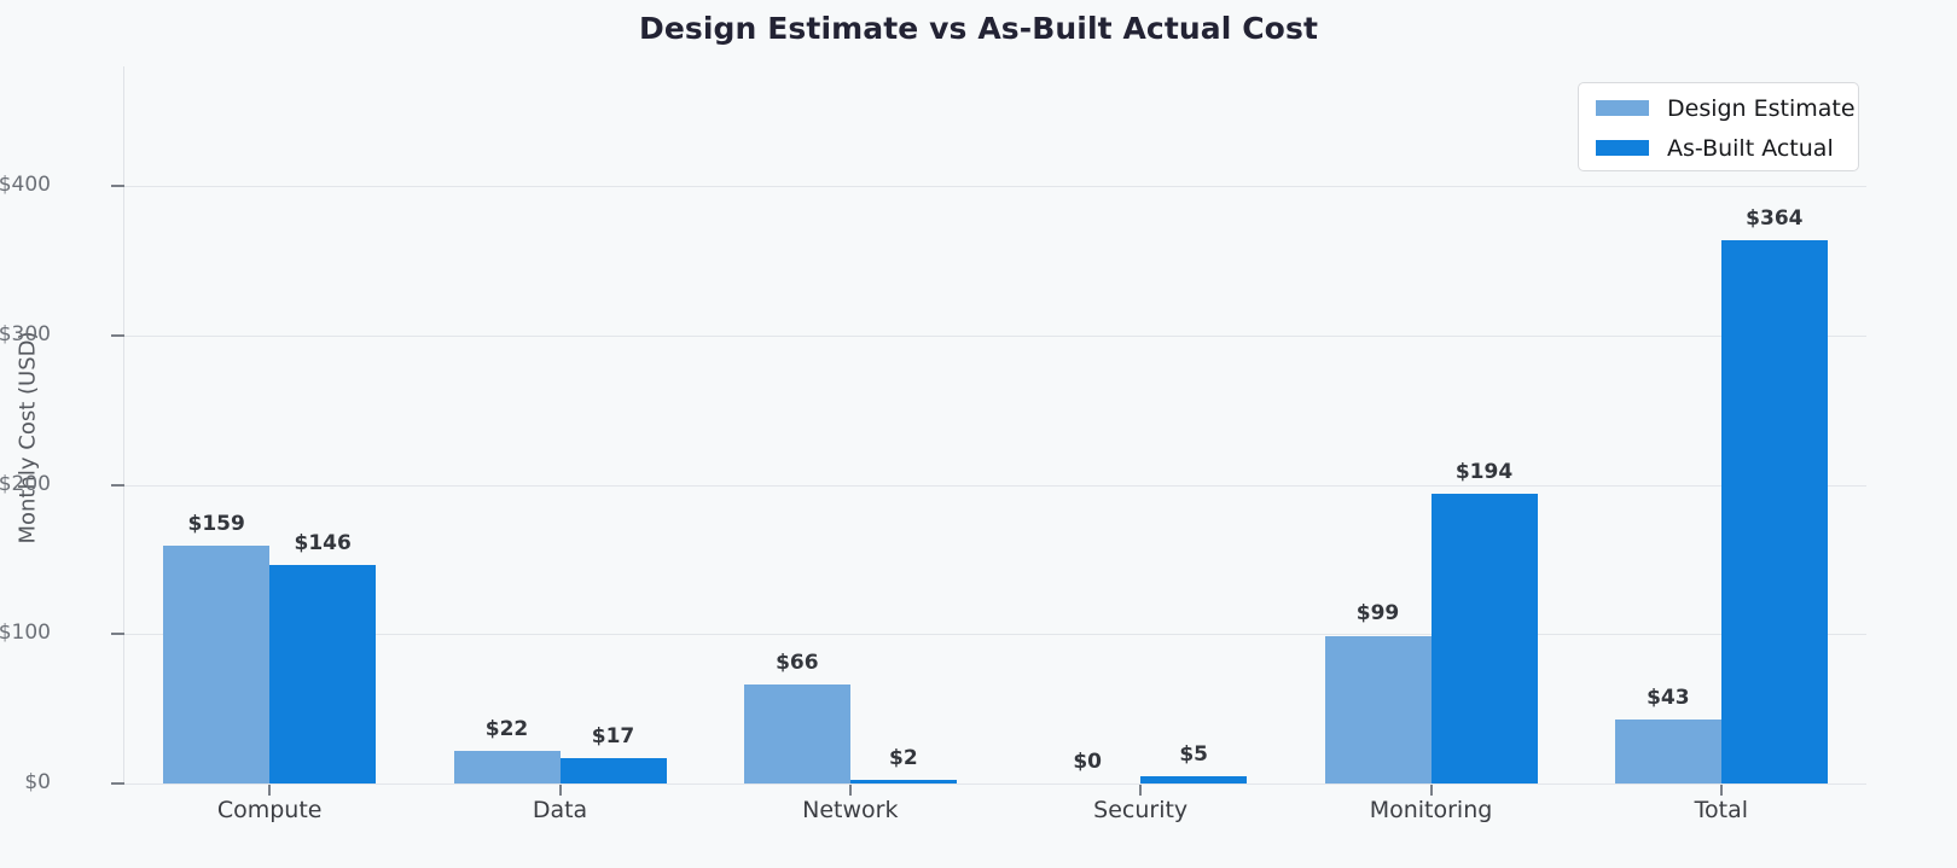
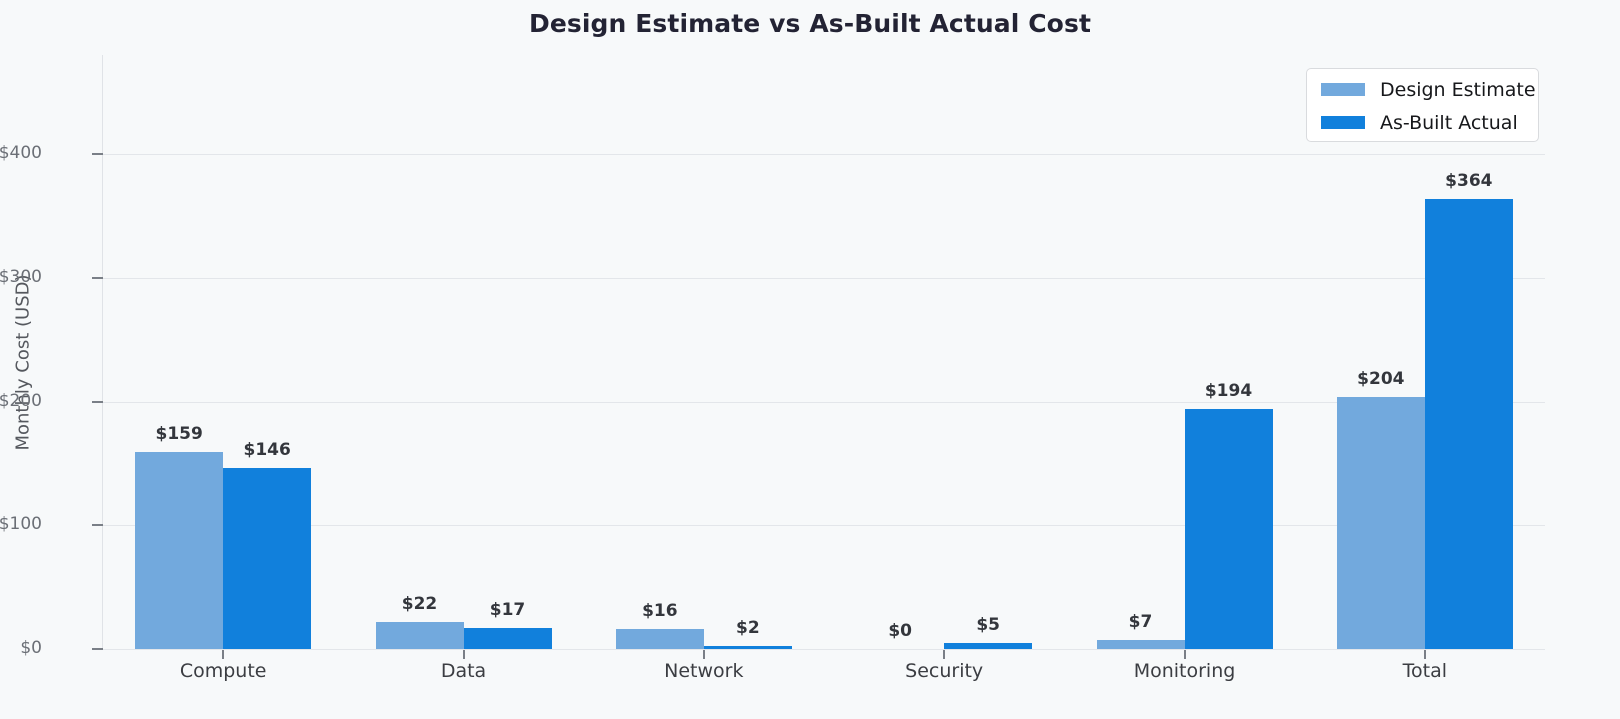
Design Estimate/Network: $66 -> $16
Design Estimate/Monitoring: $99 -> $7
Design Estimate/Total: $43 -> $204
